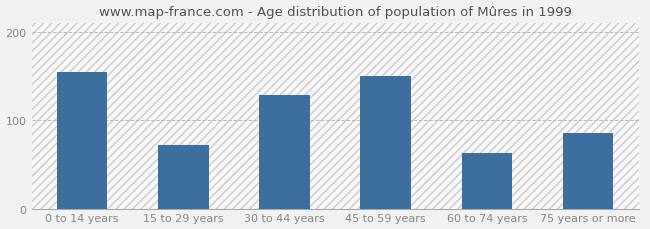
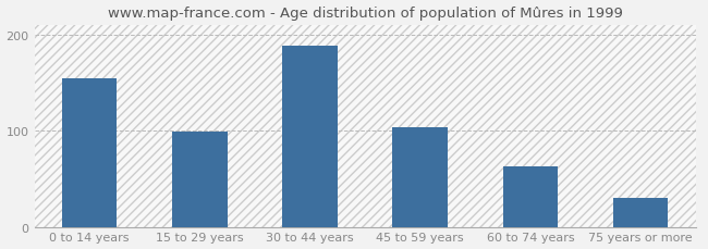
15 to 29 years: 72 -> 99
30 to 44 years: 128 -> 188
45 to 59 years: 150 -> 104
75 years or more: 86 -> 30
